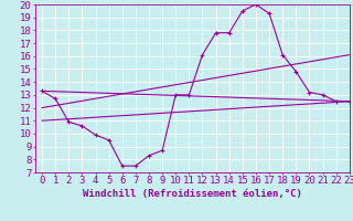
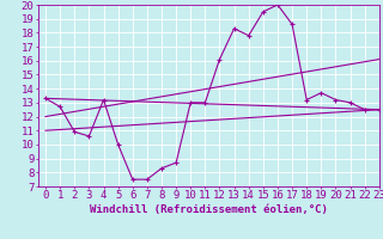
4: 9.9 -> 13.2
5: 9.5 -> 10.0
13: 17.8 -> 18.3
17: 19.3 -> 18.6
18: 16.1 -> 13.2
19: 14.8 -> 13.7
